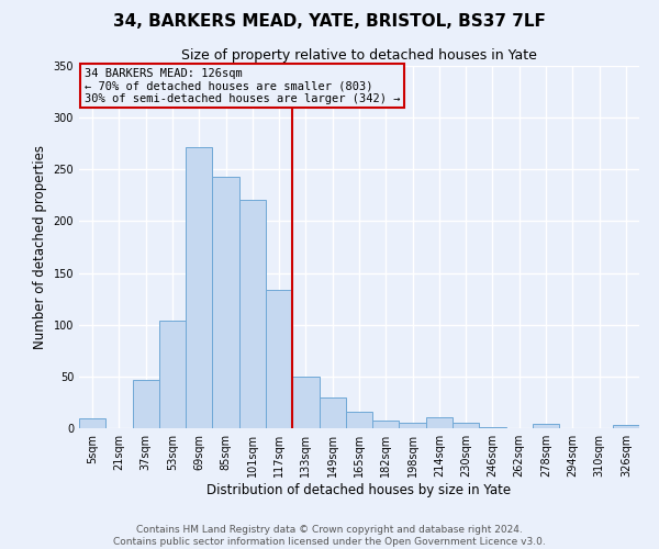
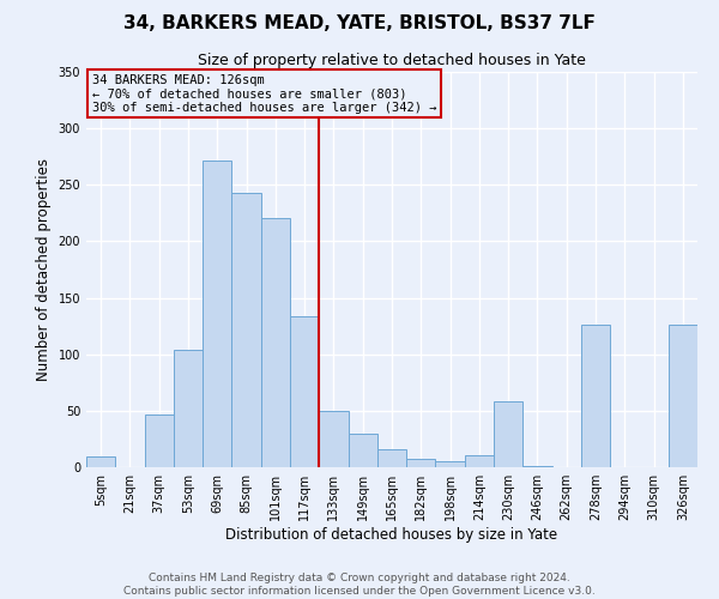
230sqm: 5 -> 58
278sqm: 4 -> 126
326sqm: 3 -> 126
